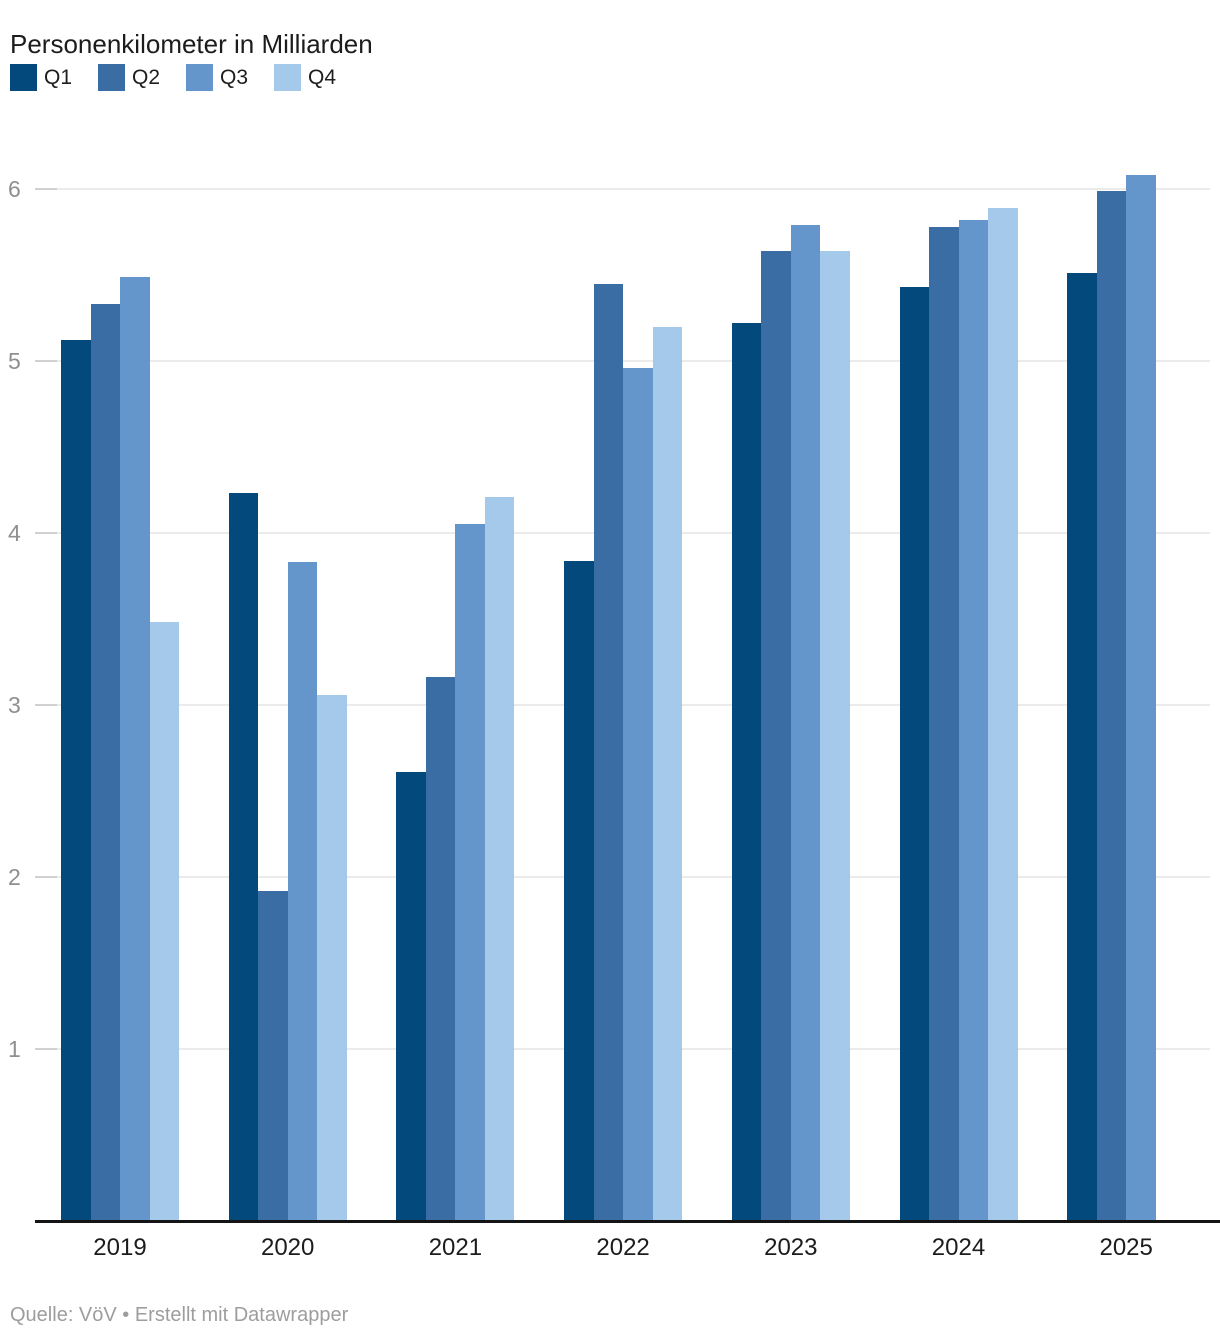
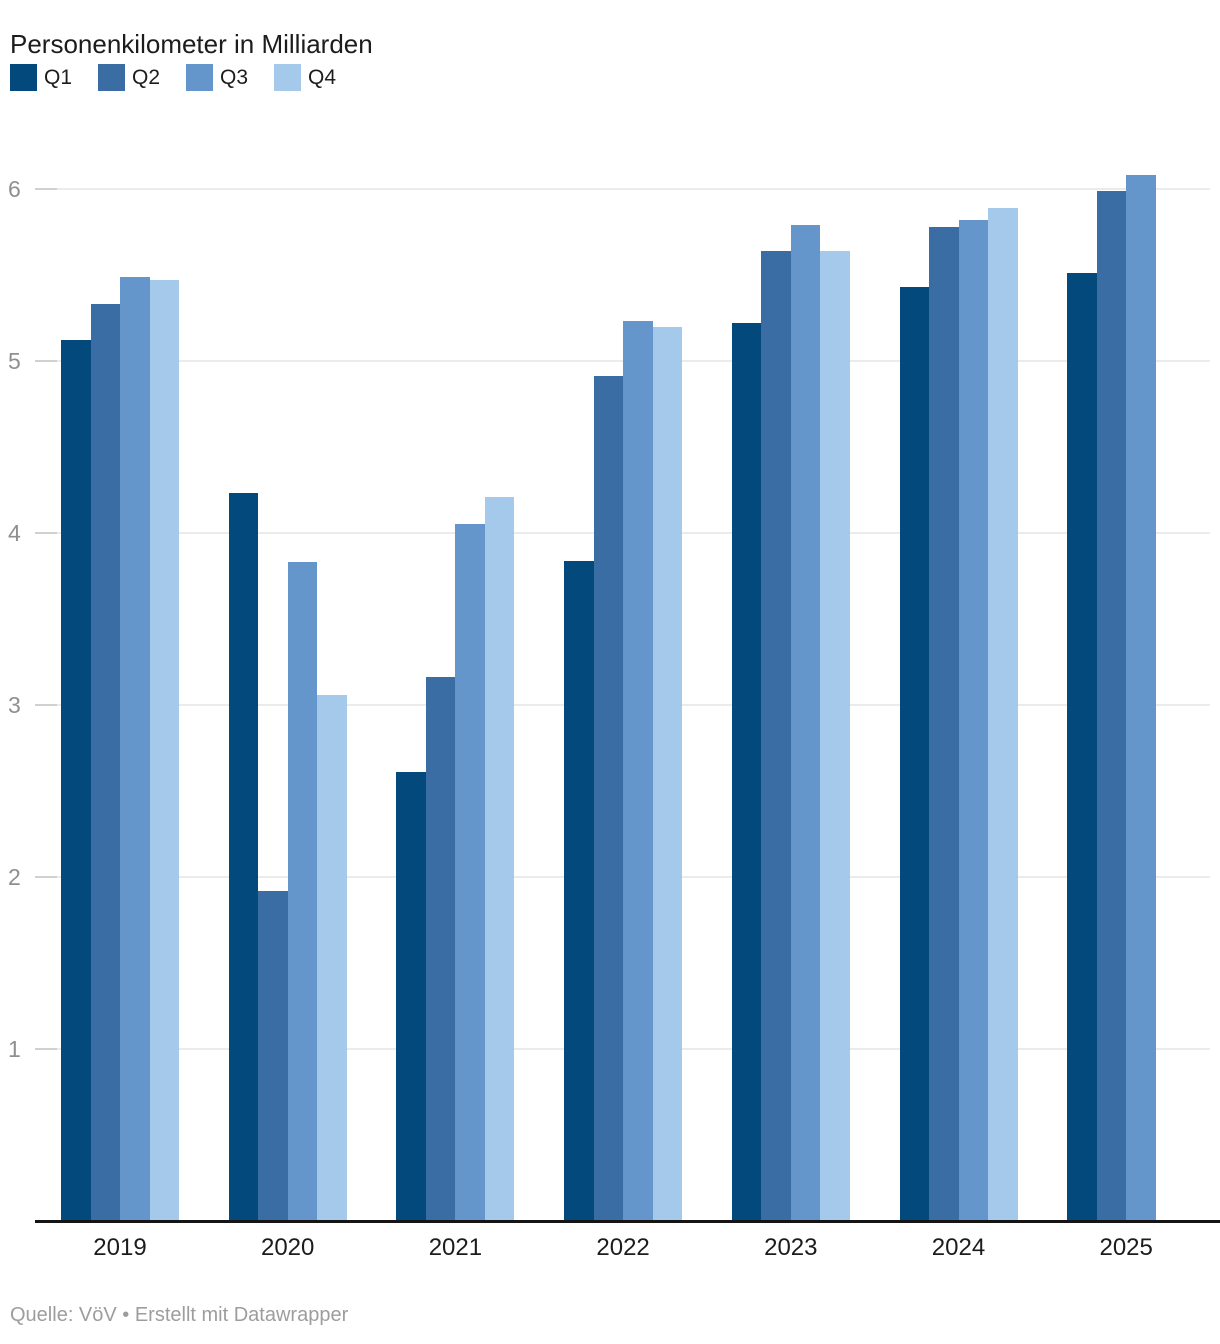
Q4/2019: 3.48 -> 5.47
Q2/2022: 5.45 -> 4.91
Q3/2022: 4.96 -> 5.23
